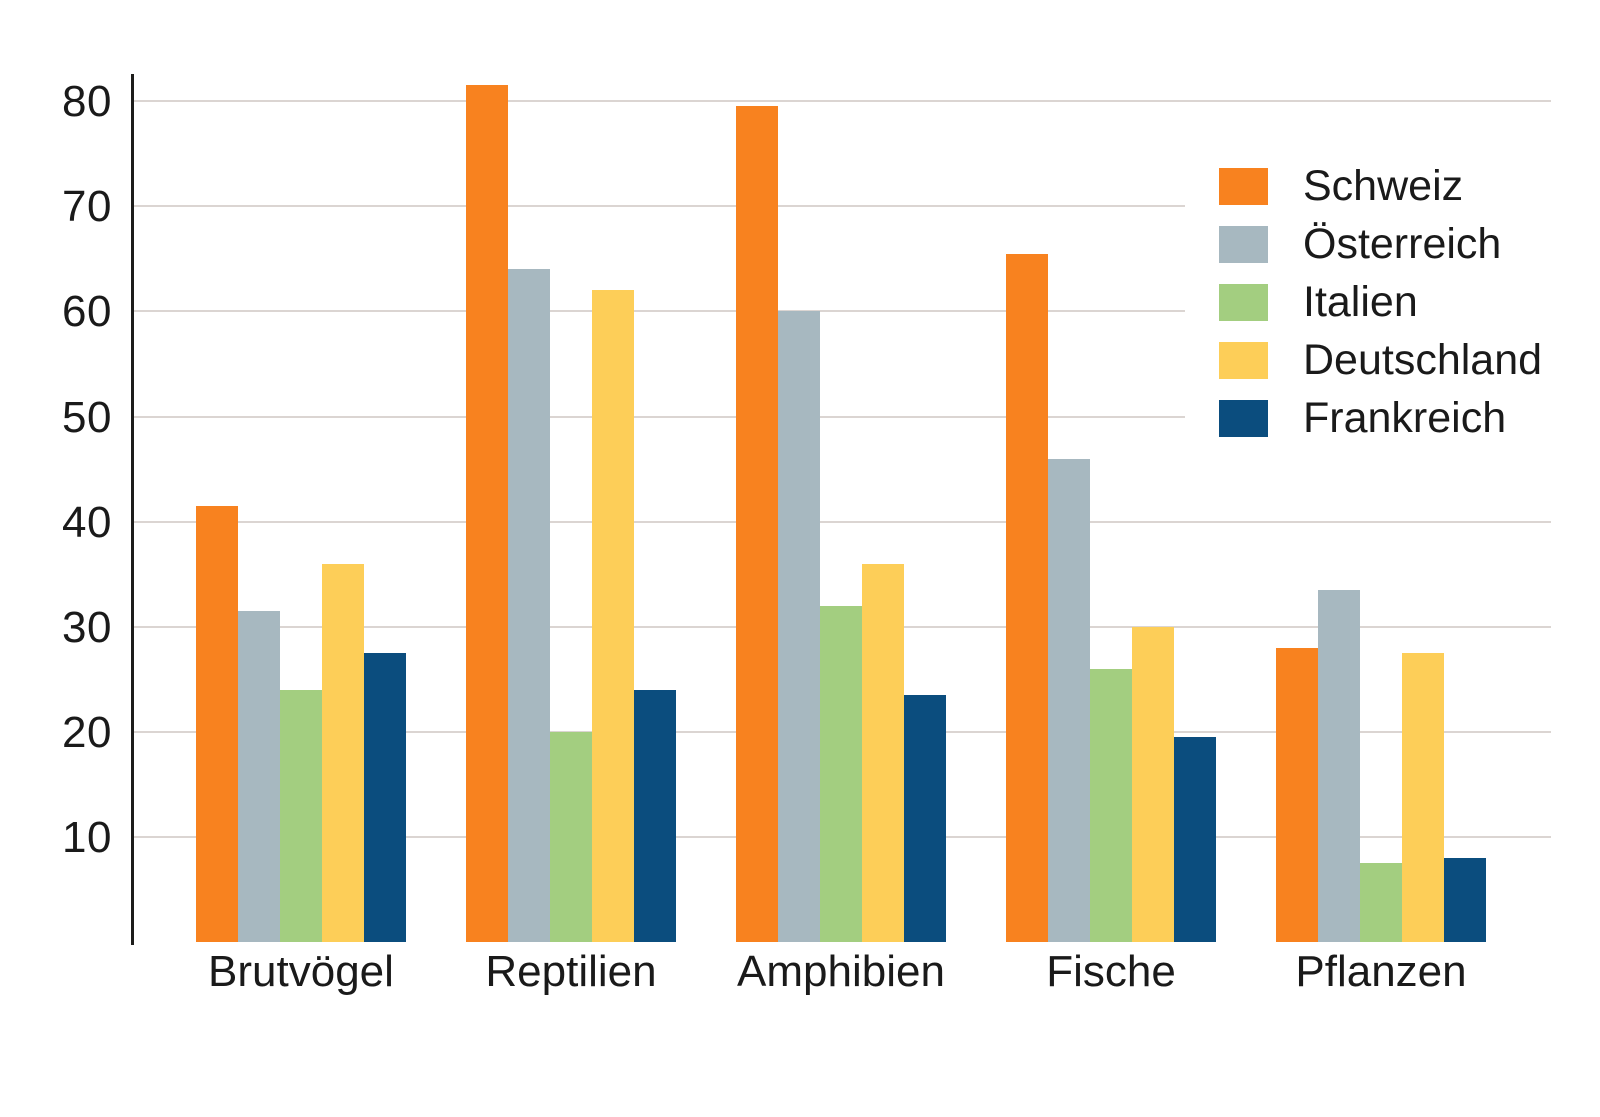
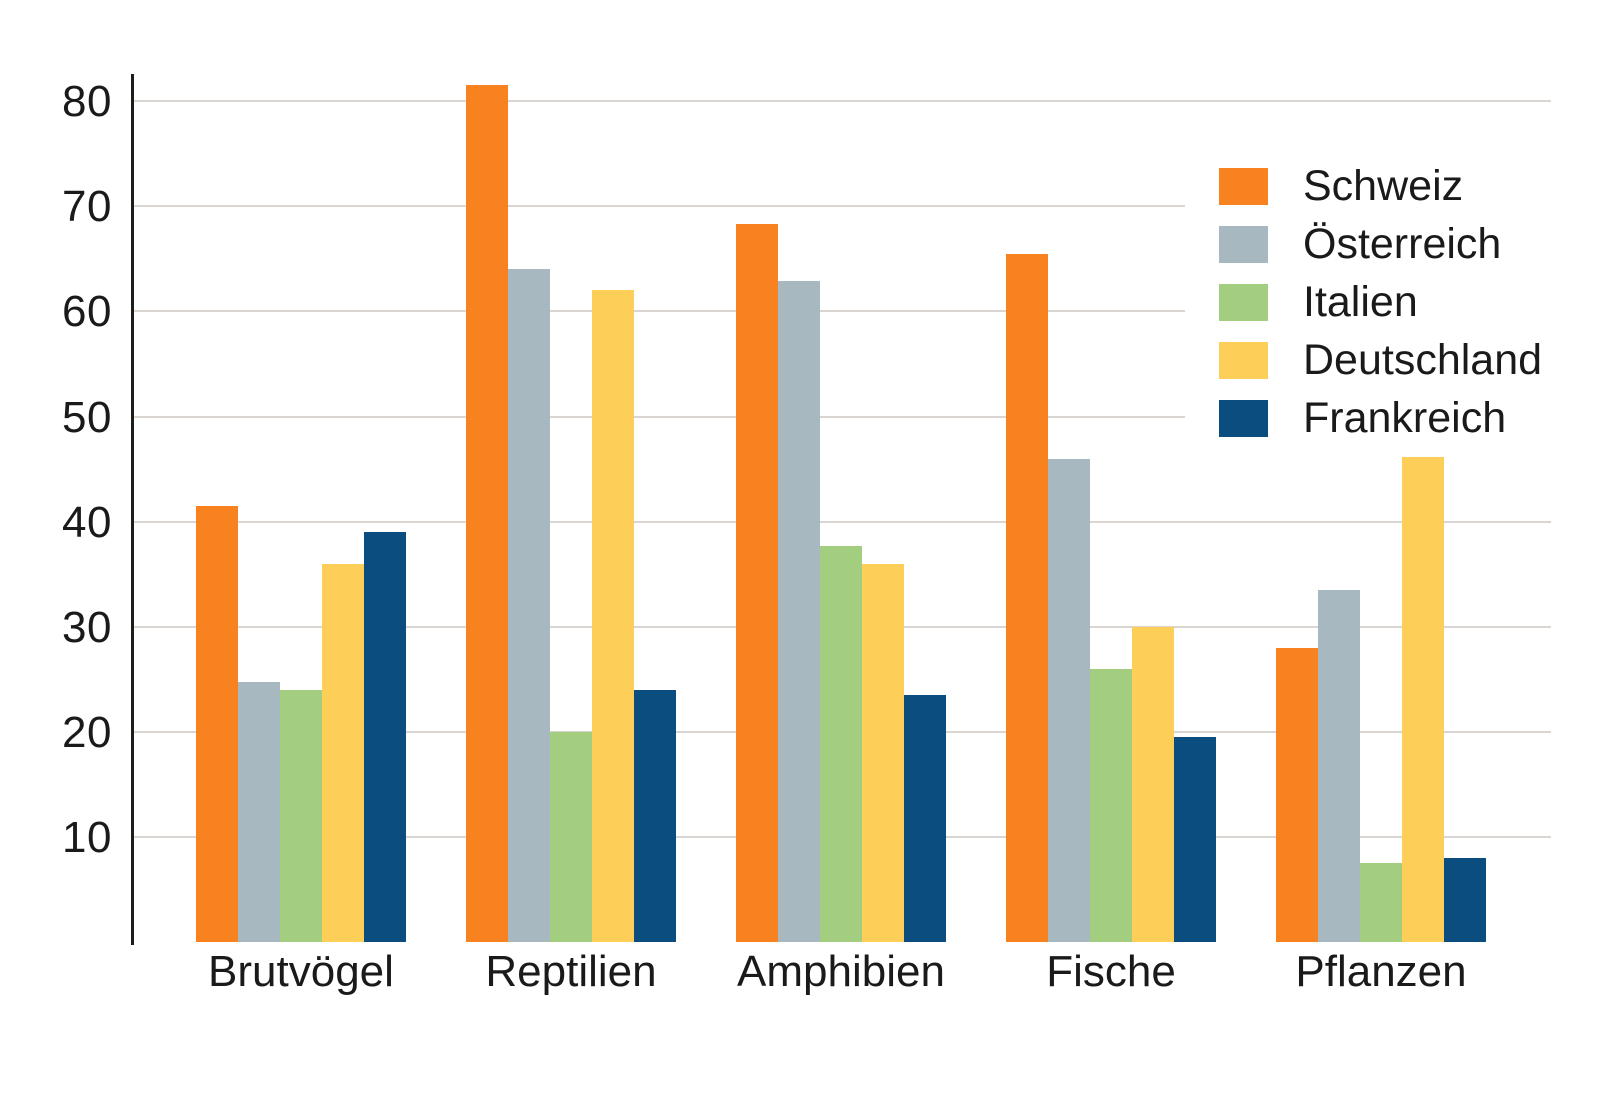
Österreich/Brutvögel: 31.5 -> 24.7
Frankreich/Brutvögel: 27.5 -> 39.0
Schweiz/Amphibien: 79.5 -> 68.3
Österreich/Amphibien: 60.0 -> 62.9
Italien/Amphibien: 32.0 -> 37.7
Deutschland/Pflanzen: 27.5 -> 46.1
